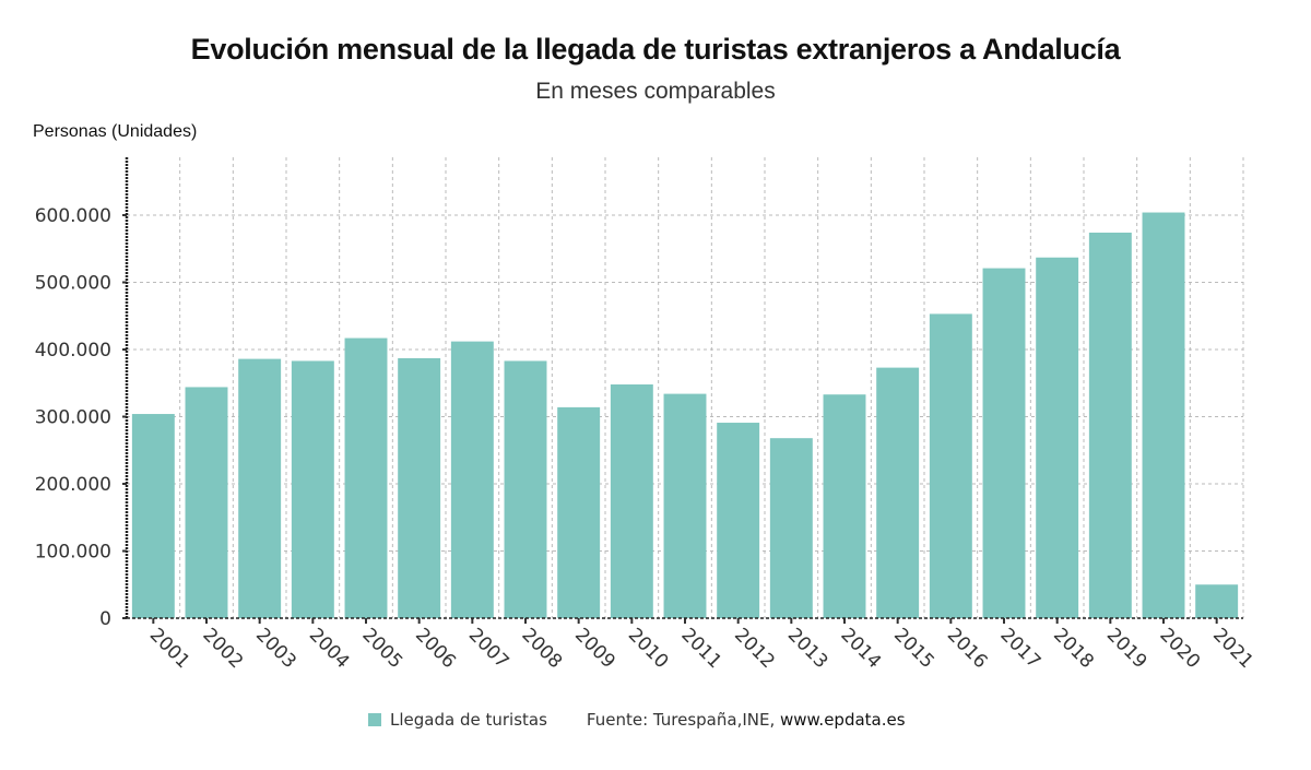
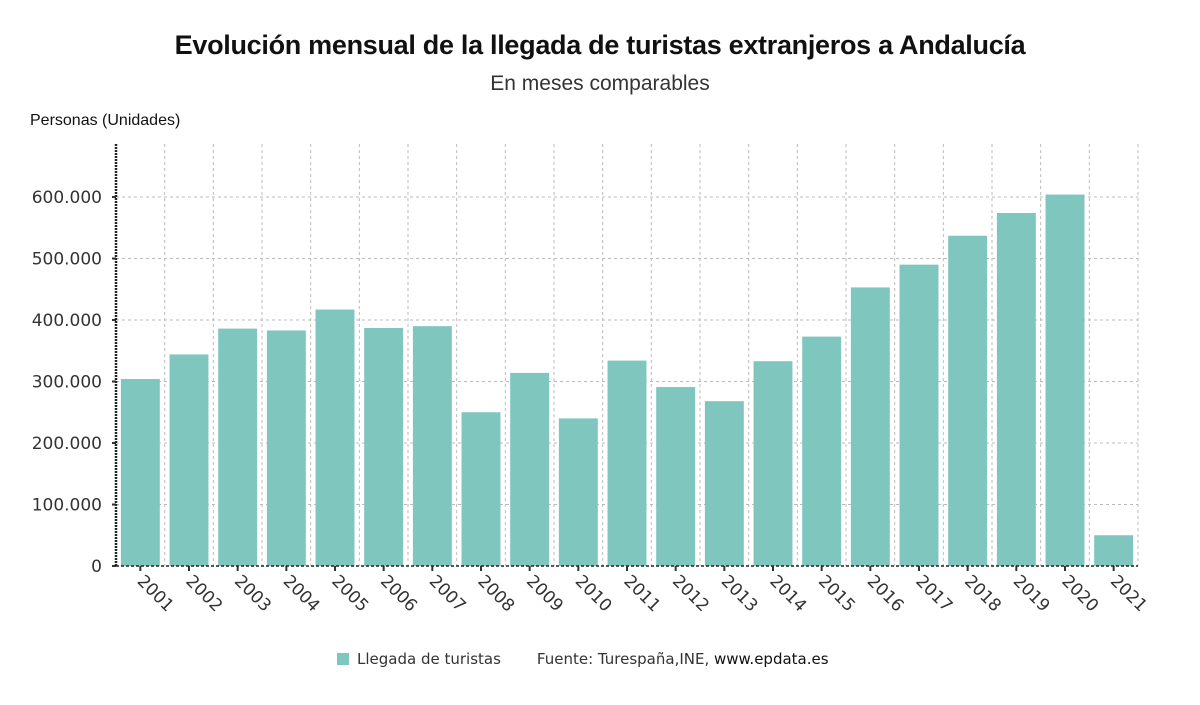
2007: 410000 -> 390000
2008: 380000 -> 250000
2010: 350000 -> 240000
2017: 520000 -> 490000
